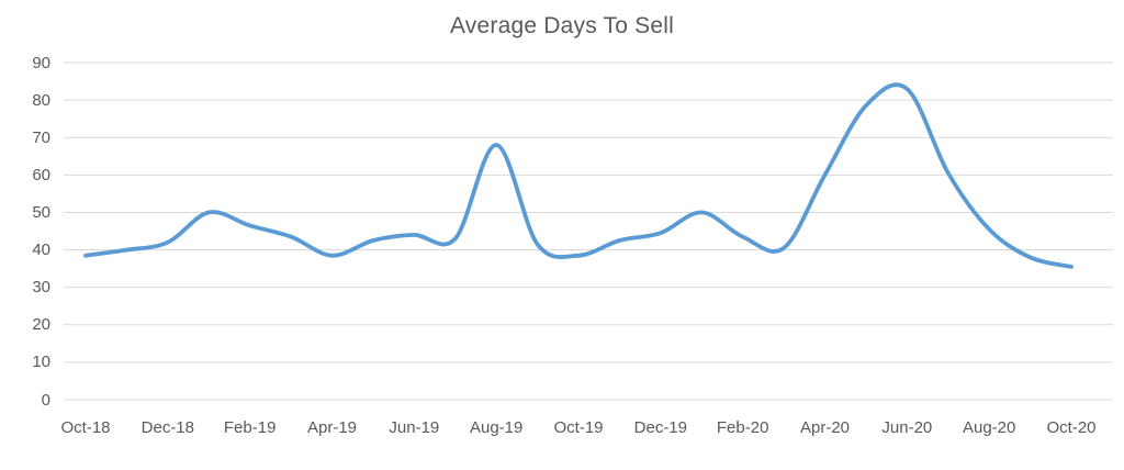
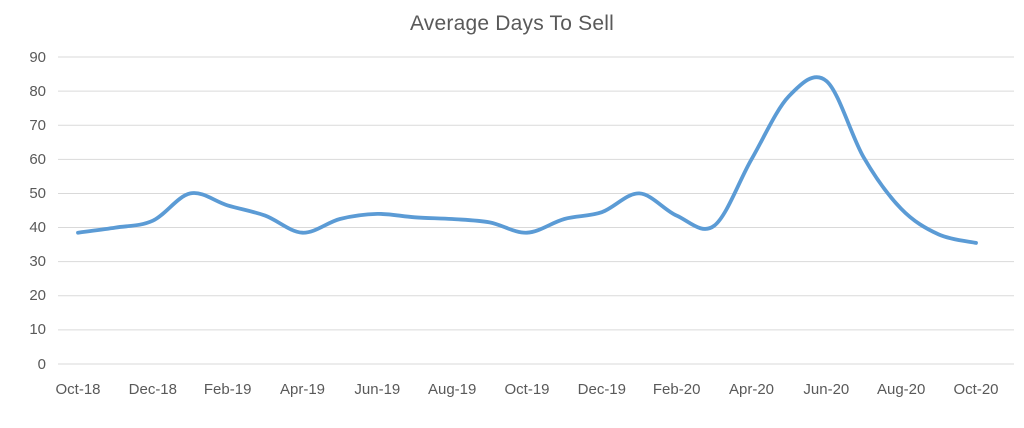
Aug-19: 68 -> 42
